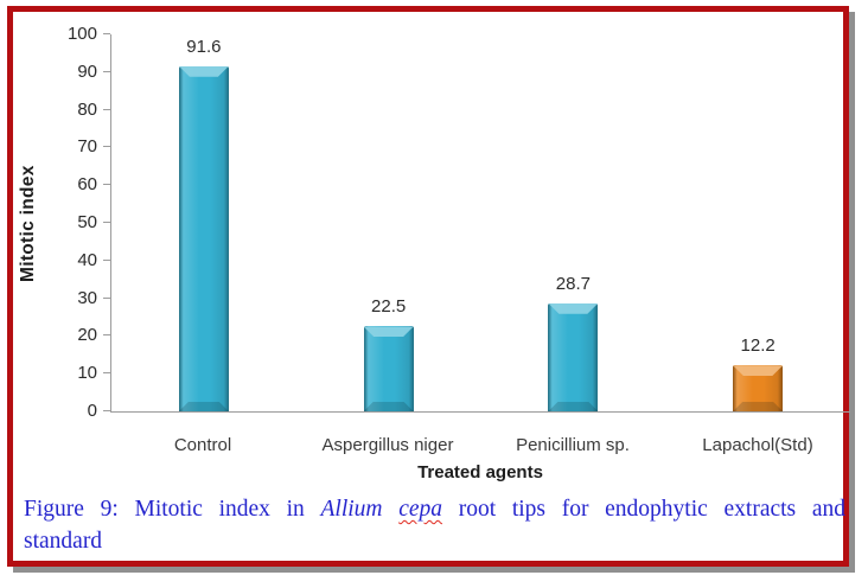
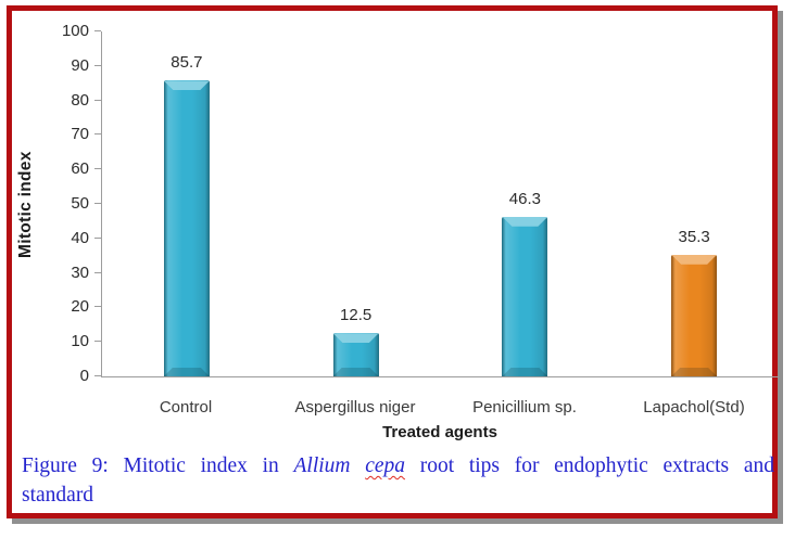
Control: 91.6 -> 85.7
Aspergillus niger: 22.5 -> 12.5
Penicillium sp.: 28.7 -> 46.3
Lapachol(Std): 12.2 -> 35.3
